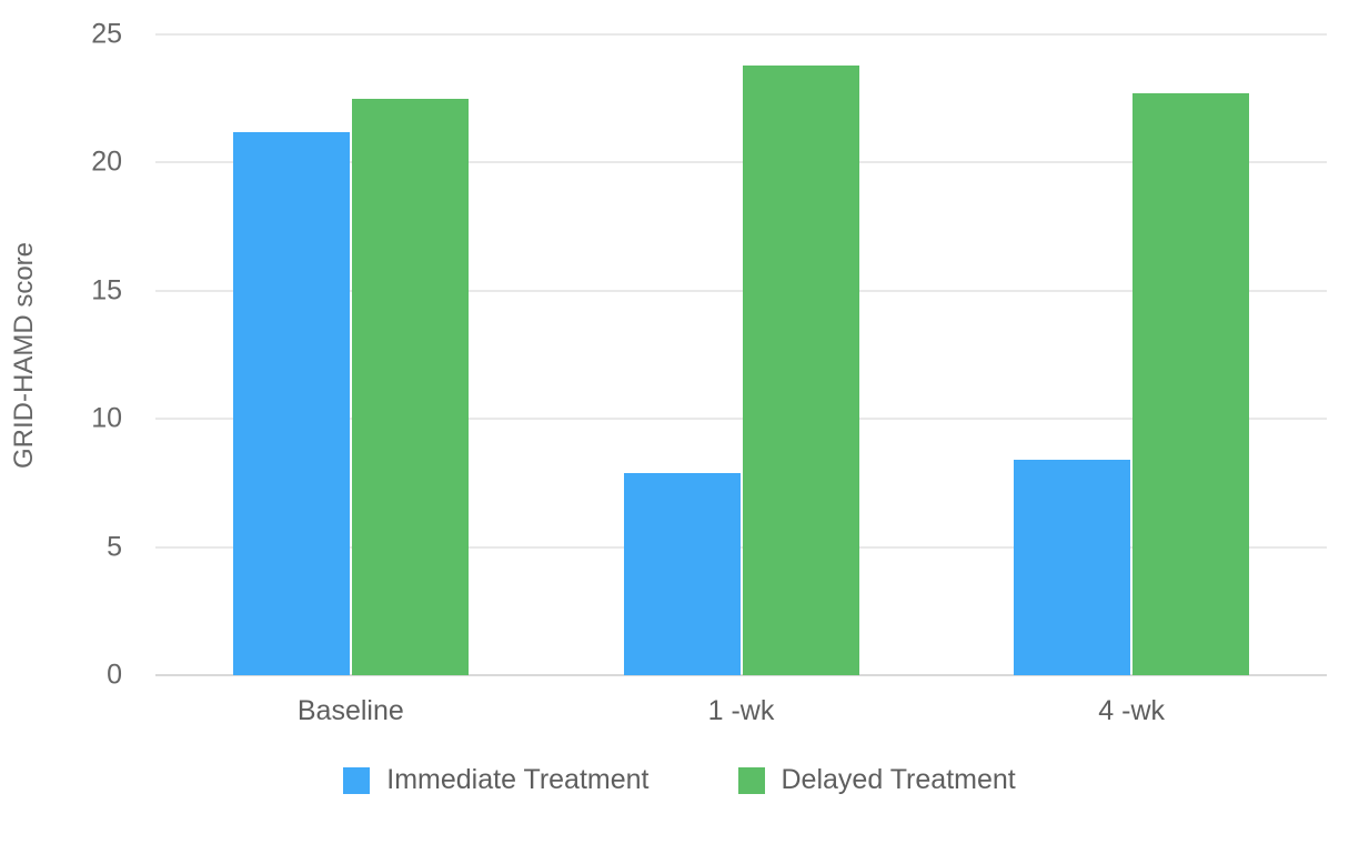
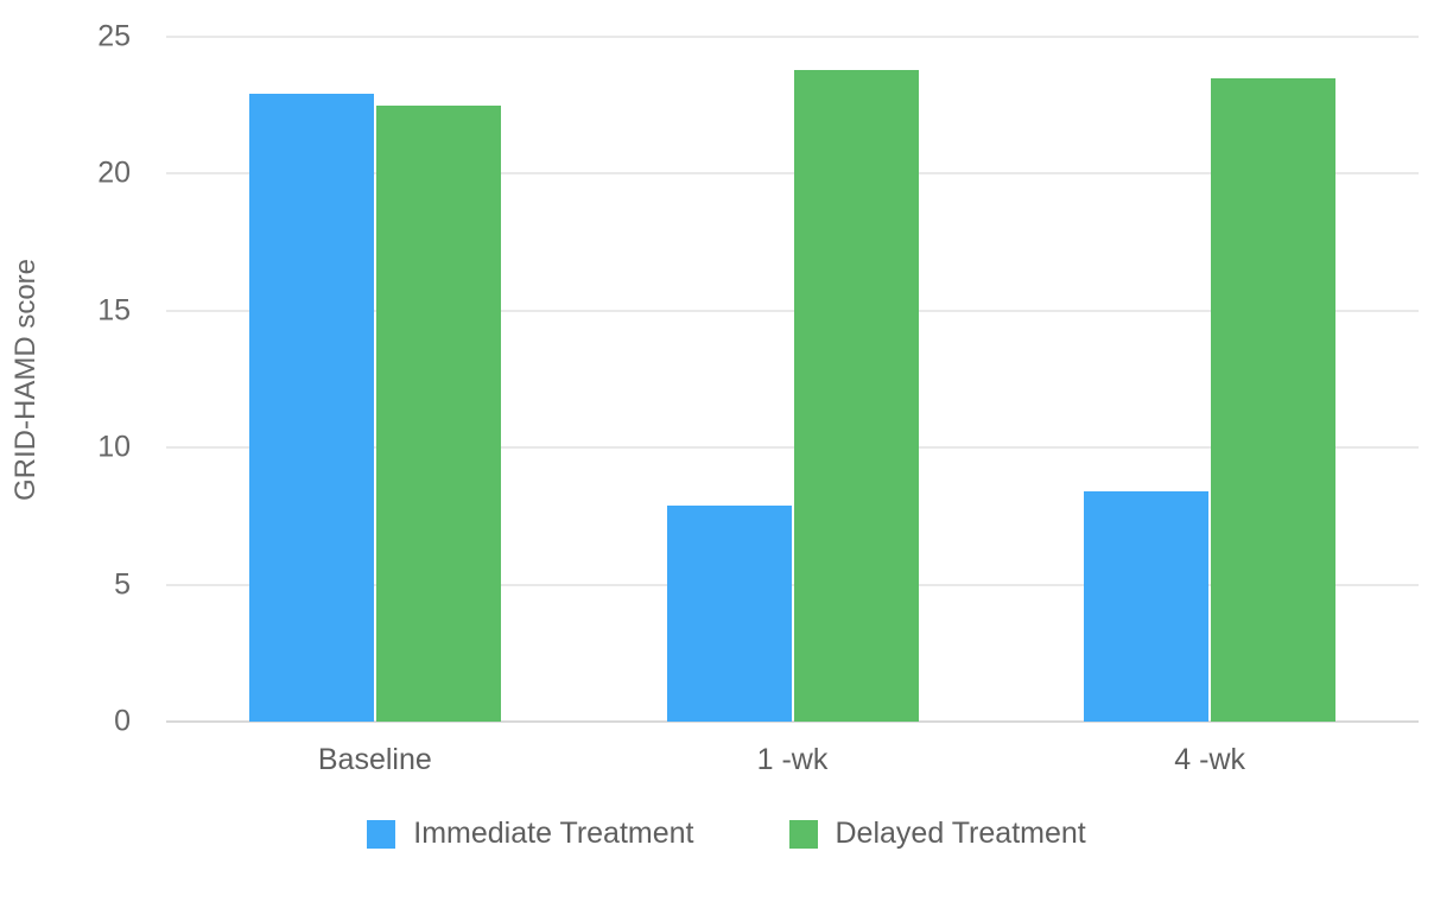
Immediate Treatment/Baseline: 21.2 -> 22.9
Delayed Treatment/4 -wk: 22.7 -> 23.5
